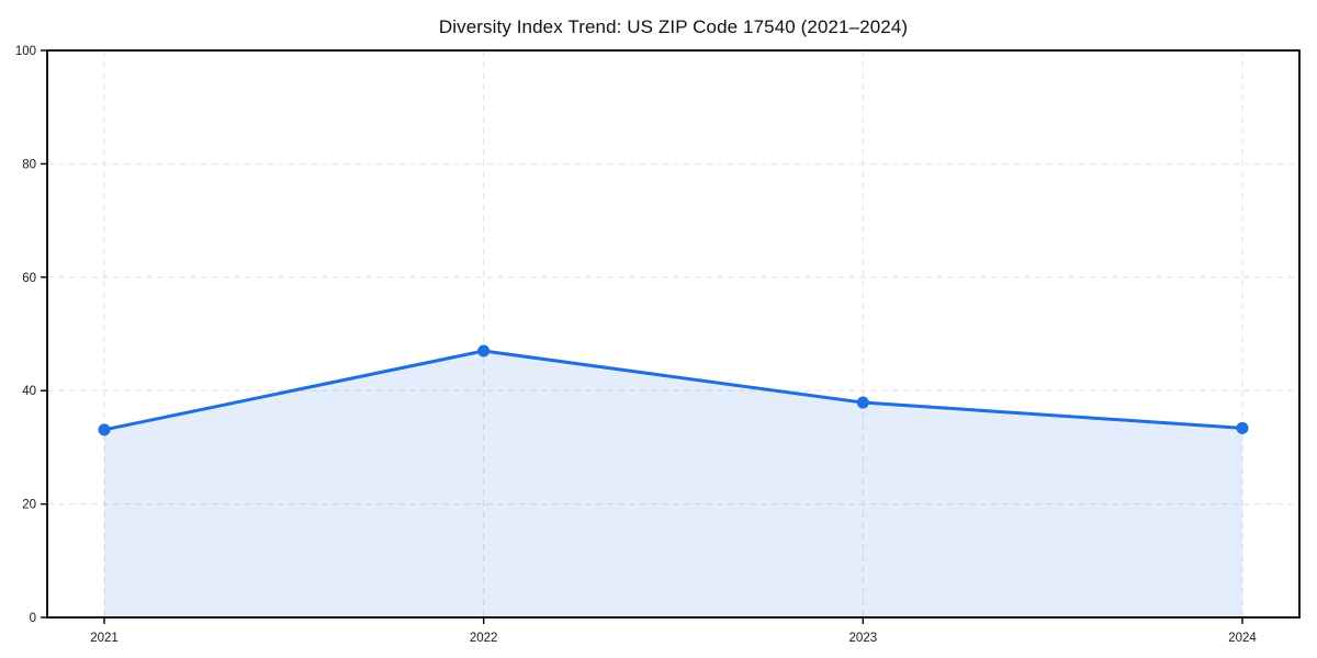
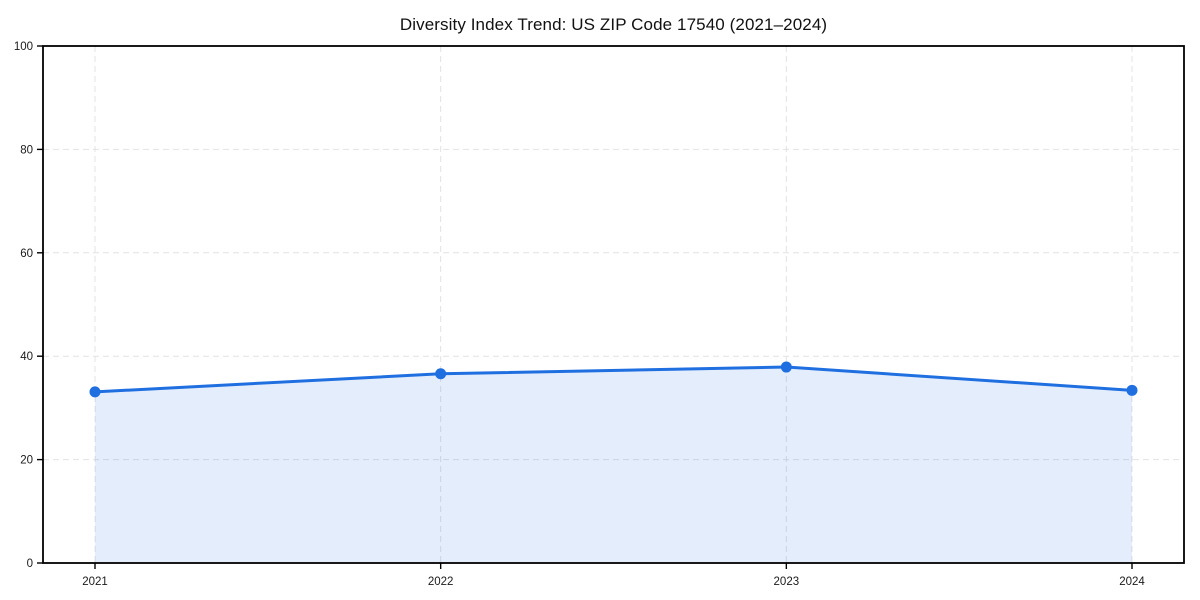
2022: 47 -> 37
